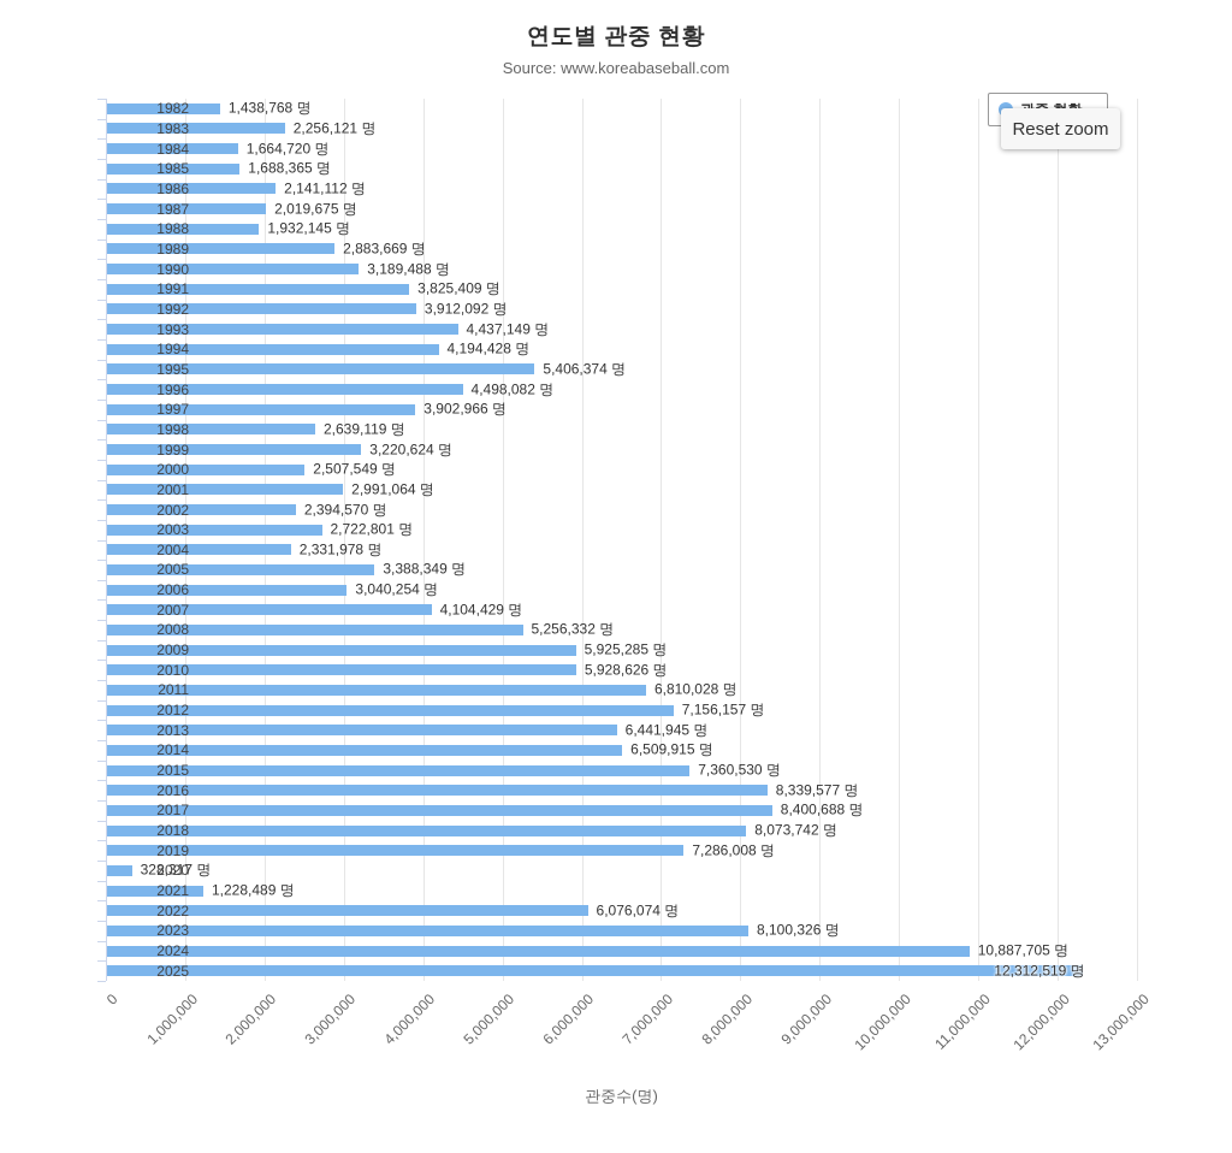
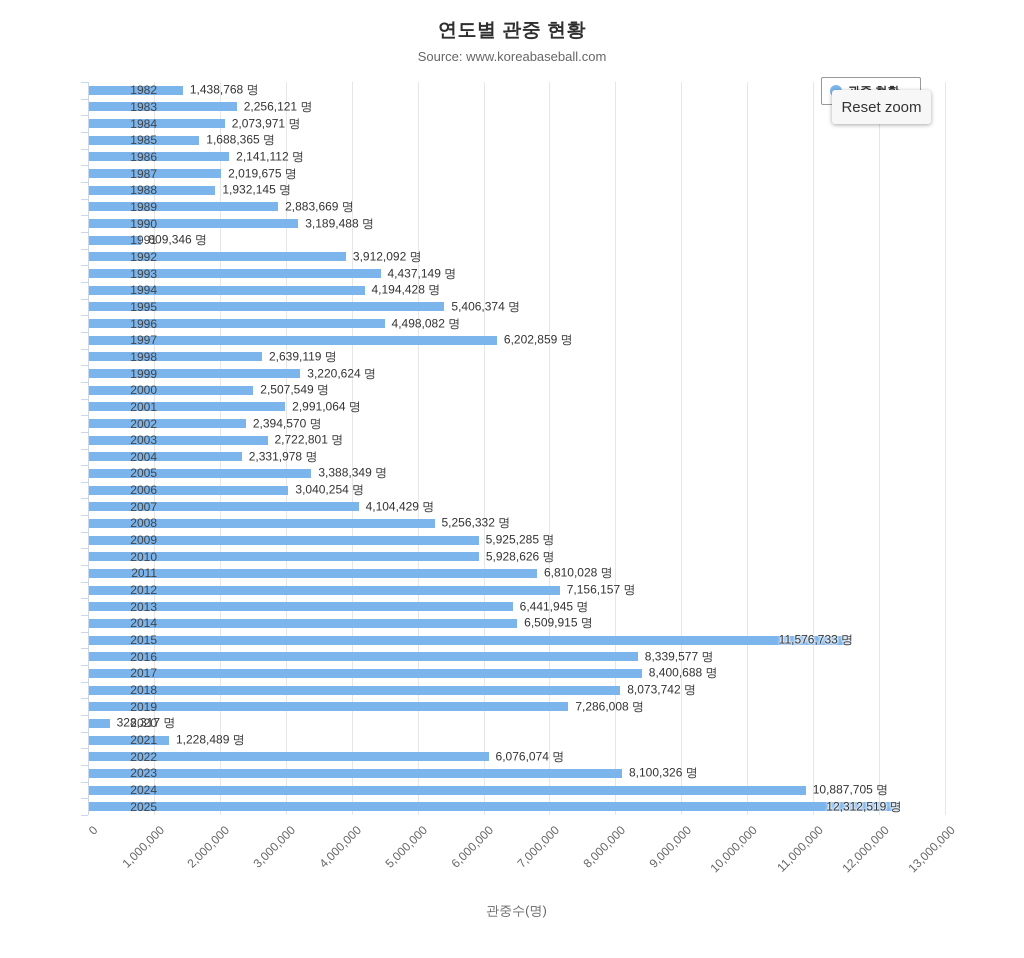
1984: 1,664,720 -> 2,073,971
1991: 3,825,409 -> 809,346
1997: 3,902,966 -> 6,202,859
2015: 7,360,530 -> 11,576,733
